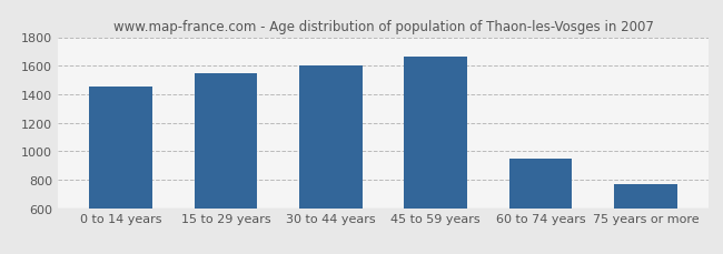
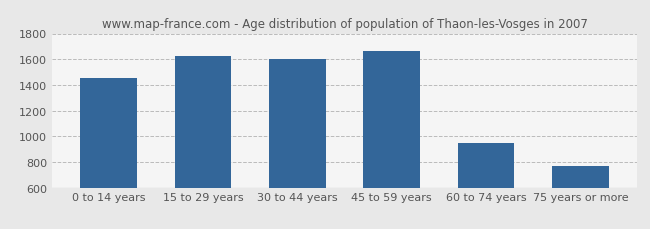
15 to 29 years: 1550 -> 1620
